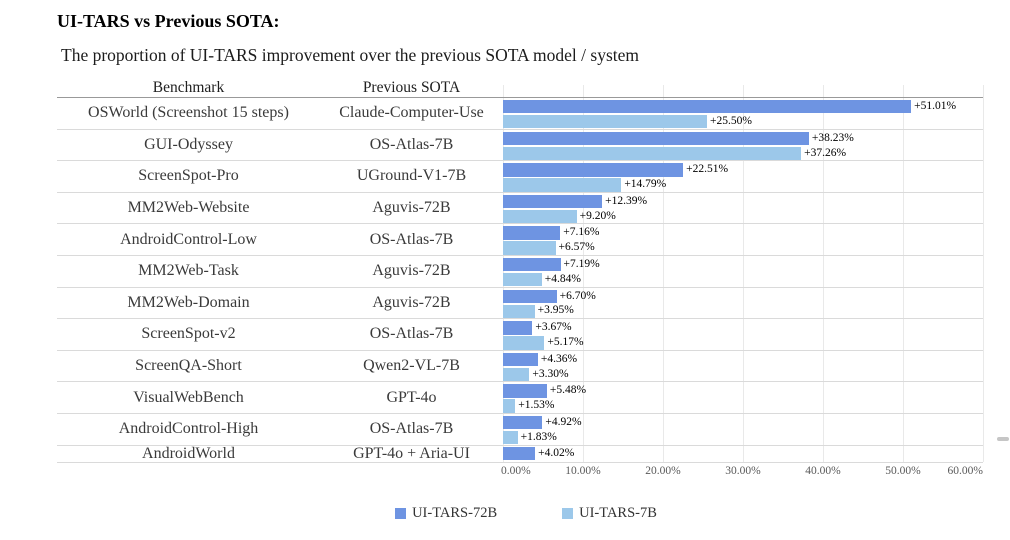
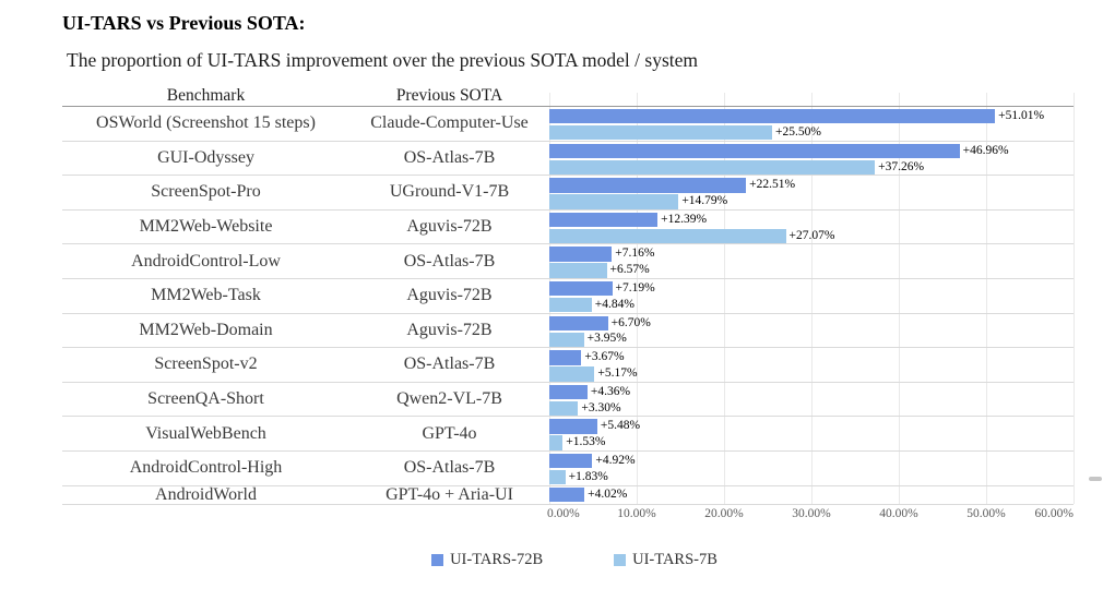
UI-TARS-72B/GUI-Odyssey: +38.23% -> +46.96%
UI-TARS-7B/MM2Web-Website: +9.20% -> +27.07%
